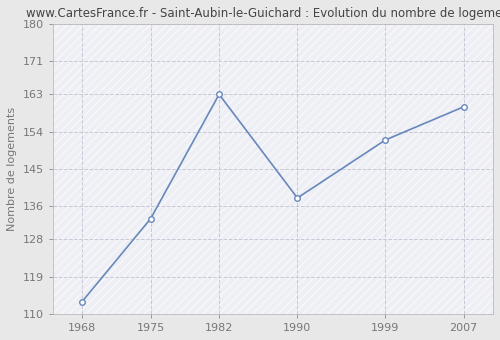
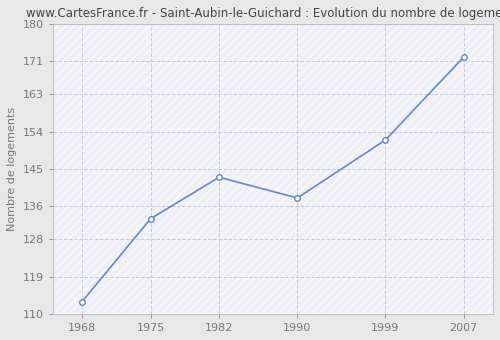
1982: 163 -> 143
2007: 160 -> 172
